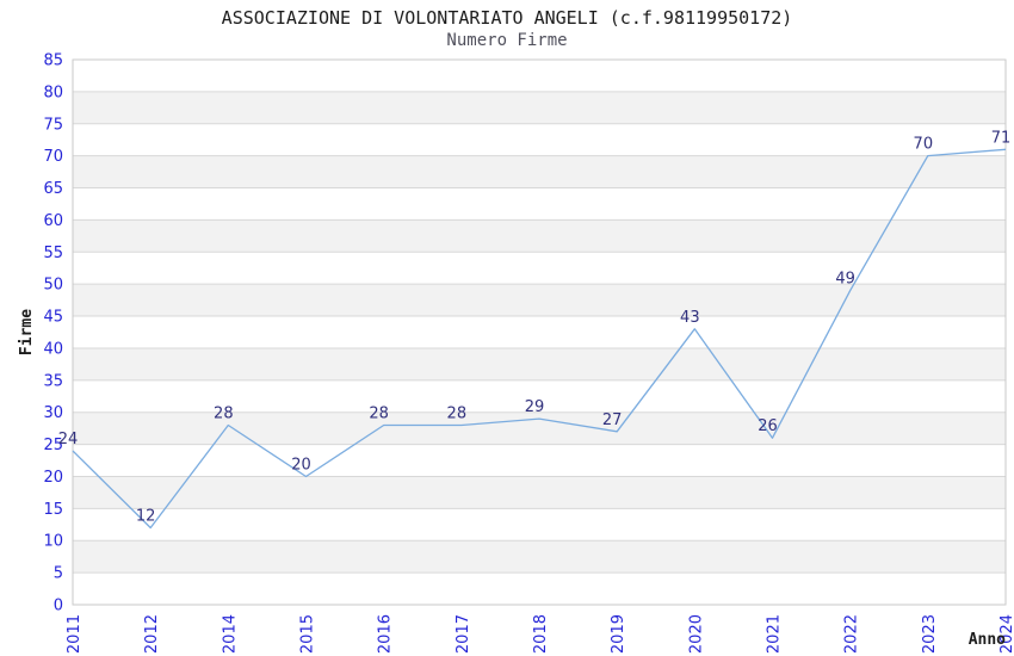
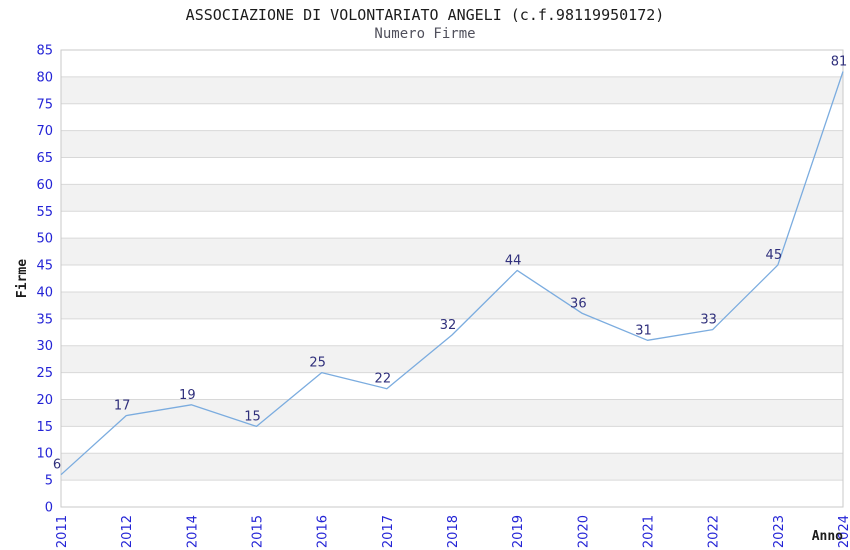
2011: 24 -> 6
2012: 12 -> 17
2014: 28 -> 19
2015: 20 -> 15
2016: 28 -> 25
2017: 28 -> 22
2018: 29 -> 32
2019: 27 -> 44
2020: 43 -> 36
2021: 26 -> 31
2022: 49 -> 33
2023: 70 -> 45
2024: 71 -> 81
